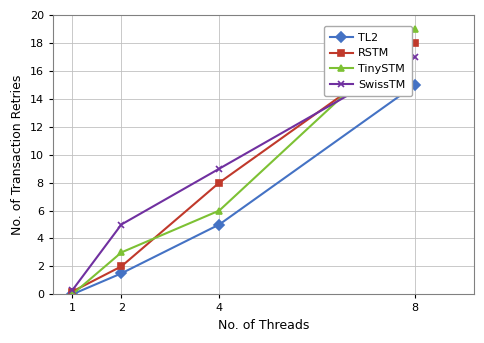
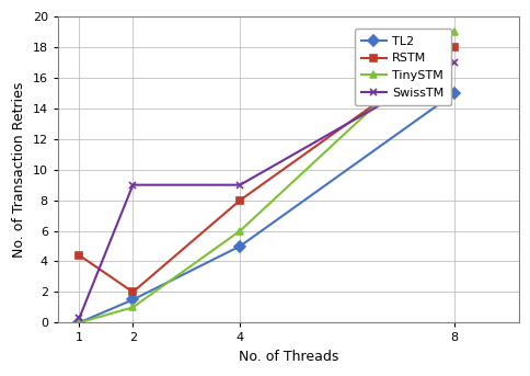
RSTM/1: 0.2 -> 4.4
TinySTM/2: 3 -> 1
SwissTM/2: 5.0 -> 9.0
